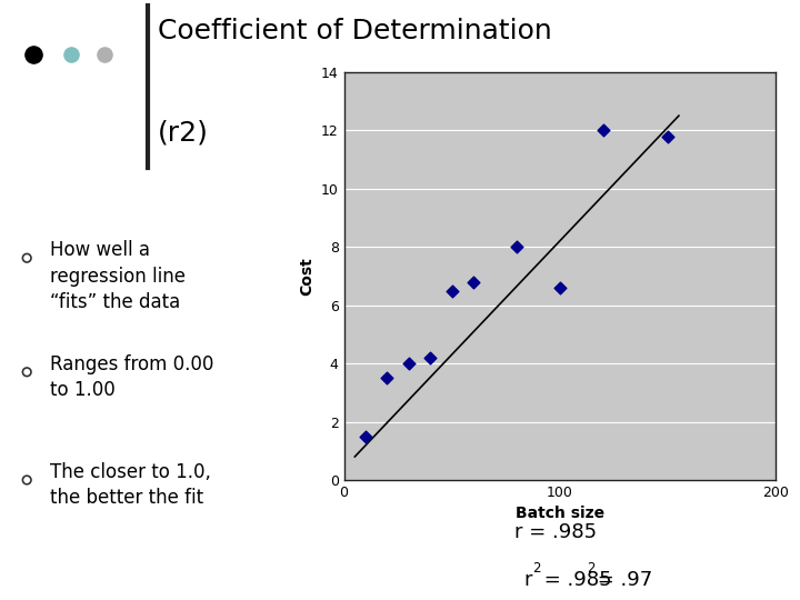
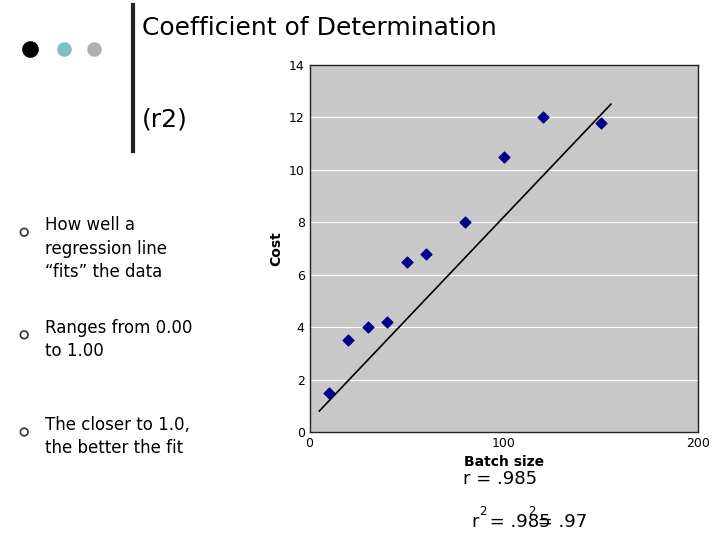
100: 6.6 -> 10.5
